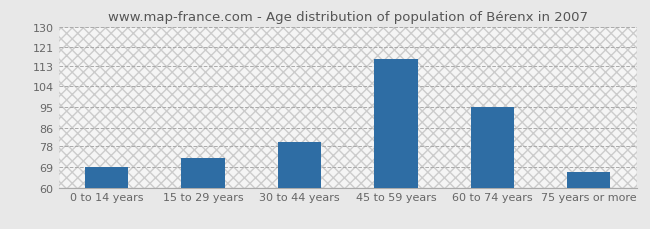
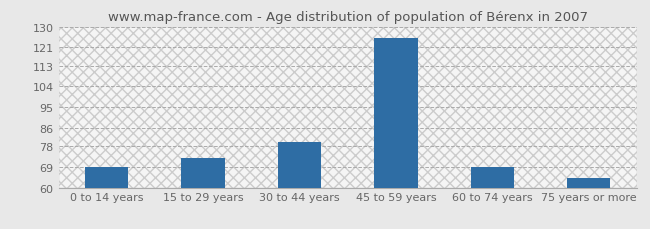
45 to 59 years: 116 -> 125
60 to 74 years: 95 -> 69
75 years or more: 67 -> 64
